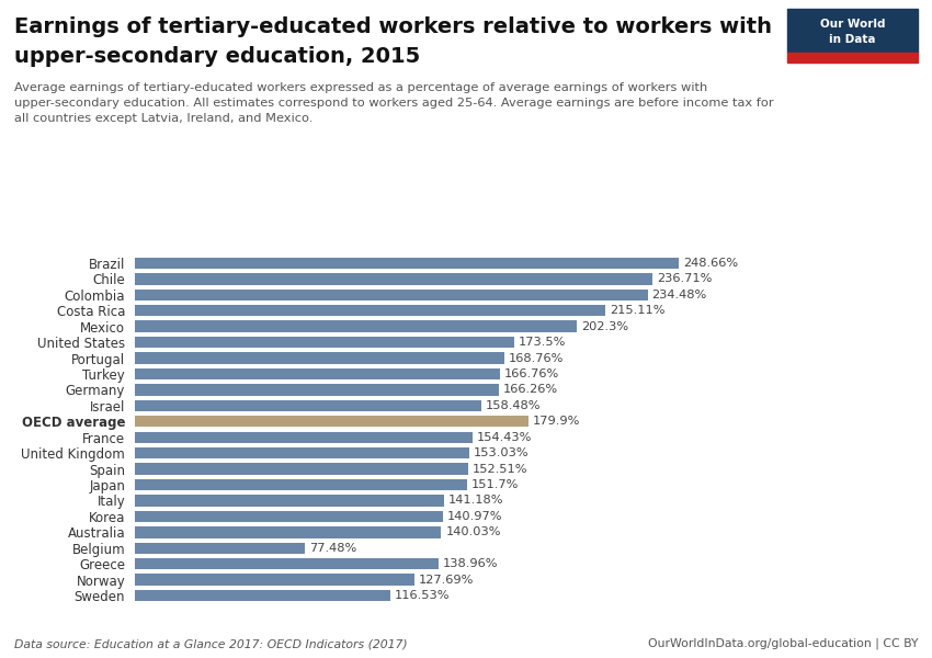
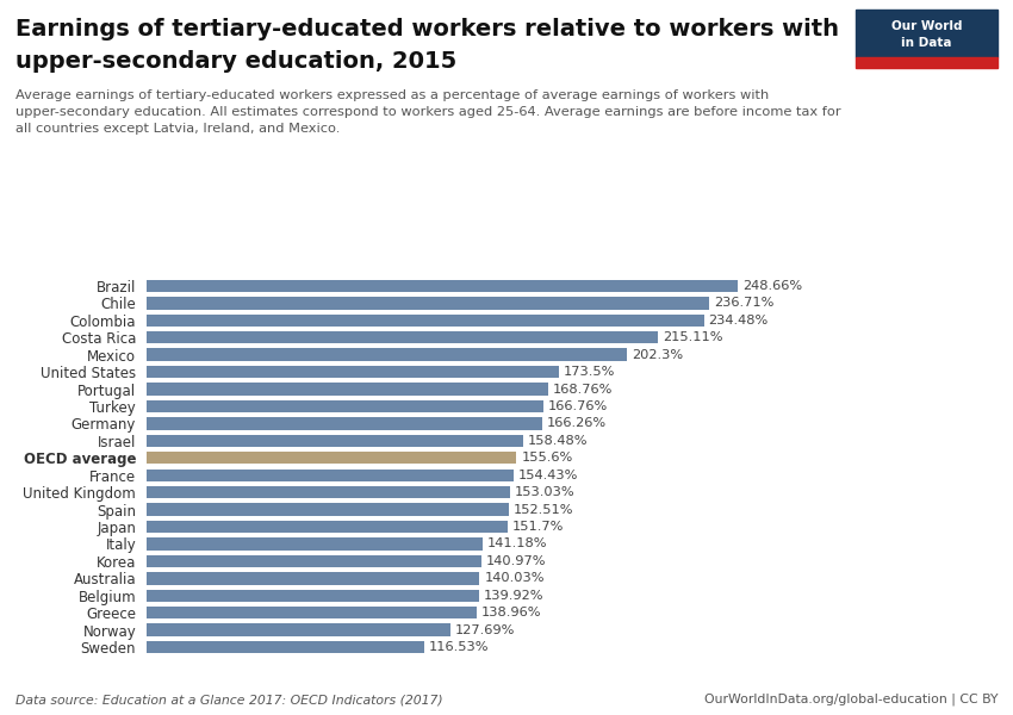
OECD average: 179.9% -> 155.6%
Belgium: 77.48% -> 139.92%
